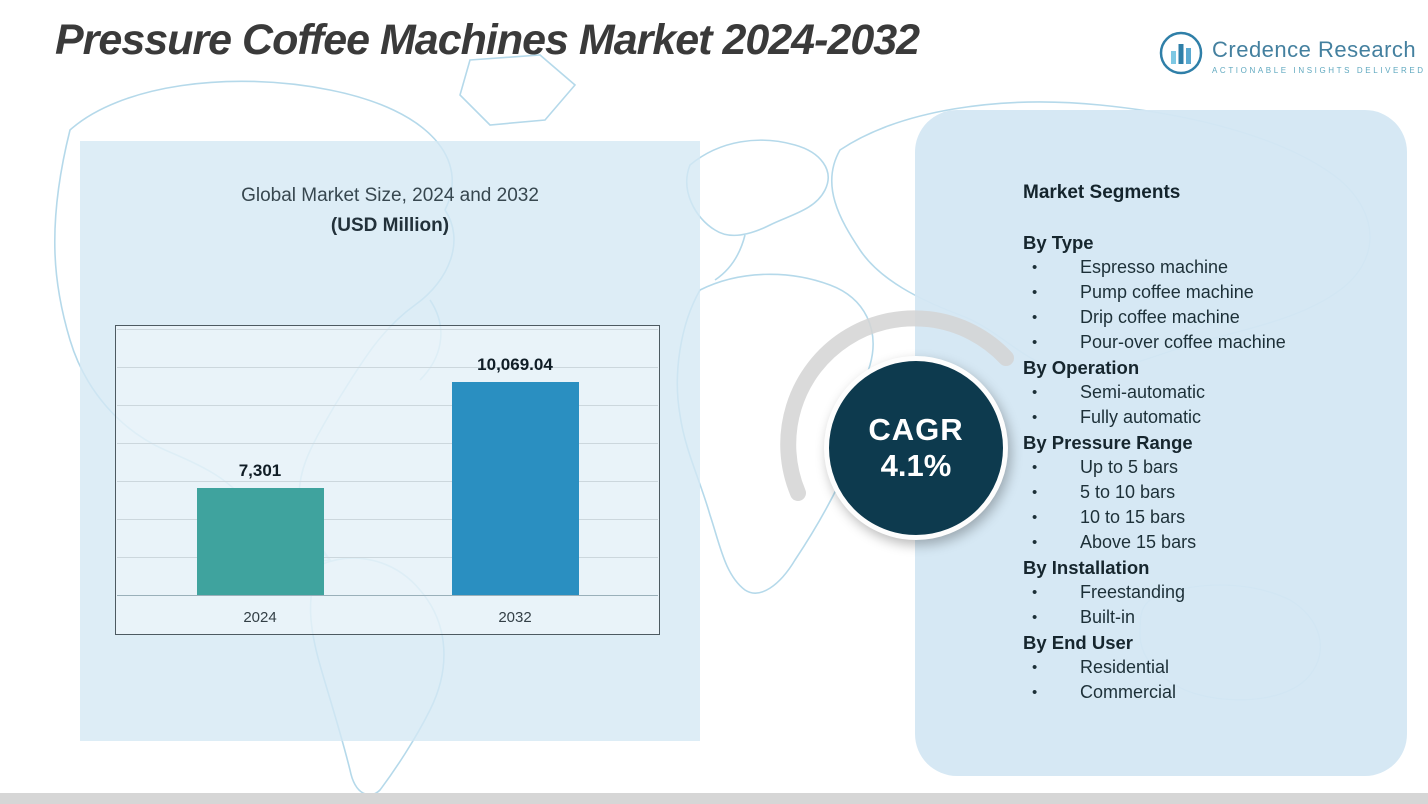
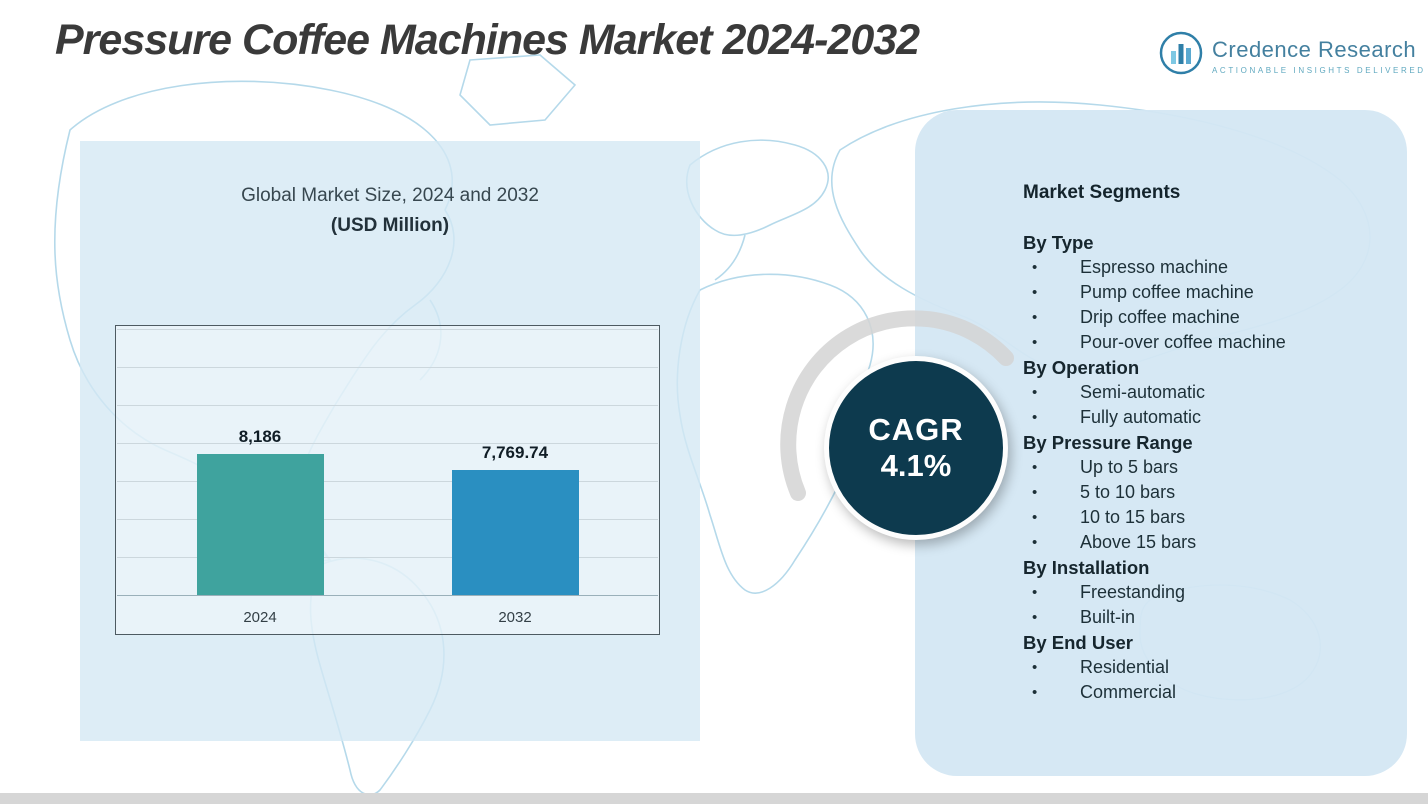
2024: 7,301 -> 8,186
2032: 10,069.04 -> 7,769.74
